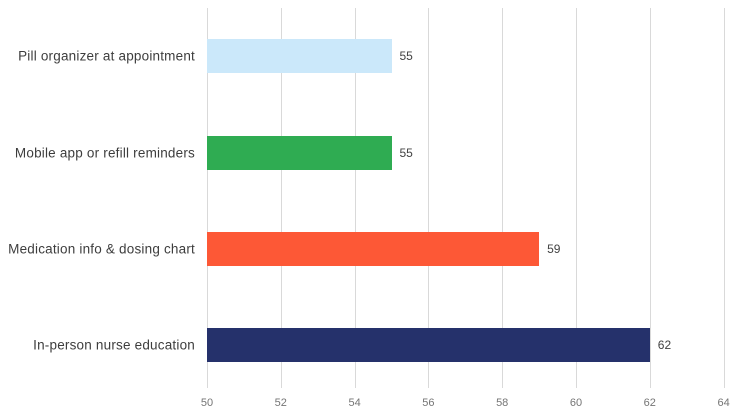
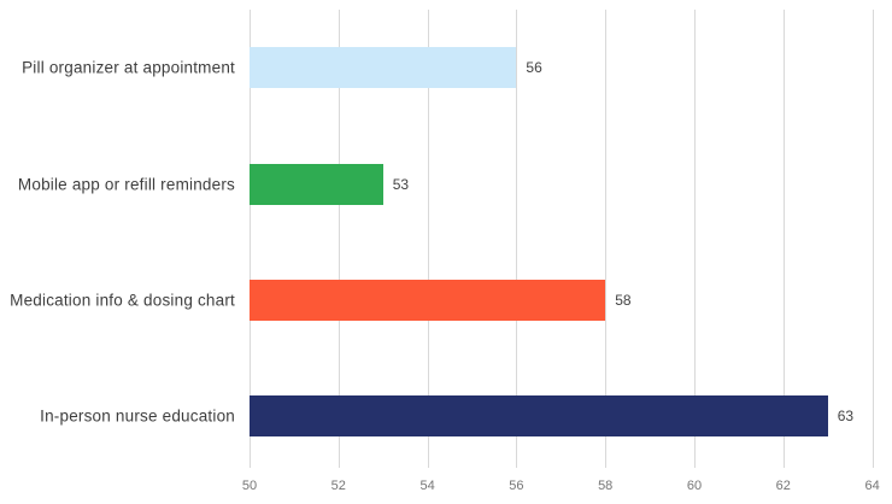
Pill organizer at appointment: 55 -> 56
Mobile app or refill reminders: 55 -> 53
Medication info & dosing chart: 59 -> 58
In-person nurse education: 62 -> 63
